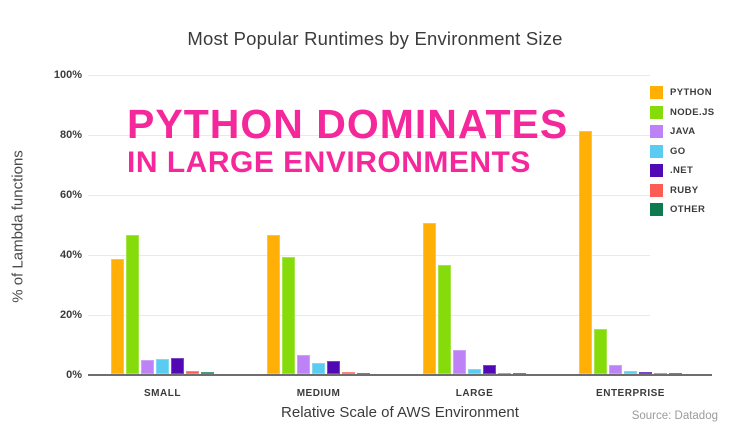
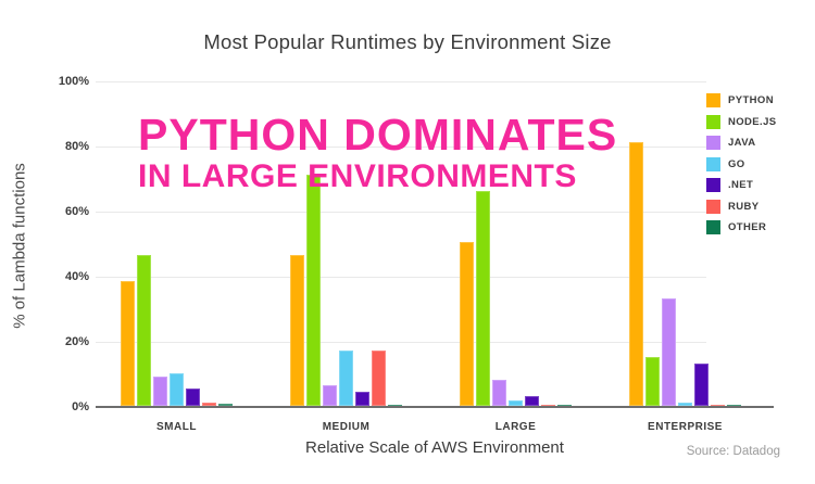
JAVA/SMALL: 5% -> 9%
GO/SMALL: 5% -> 10%
NODE.JS/MEDIUM: 39% -> 71%
GO/MEDIUM: 4% -> 17%
RUBY/MEDIUM: 1% -> 17%
NODE.JS/LARGE: 36% -> 66%
JAVA/ENTERPRISE: 3% -> 33%
.NET/ENTERPRISE: 1% -> 13%
